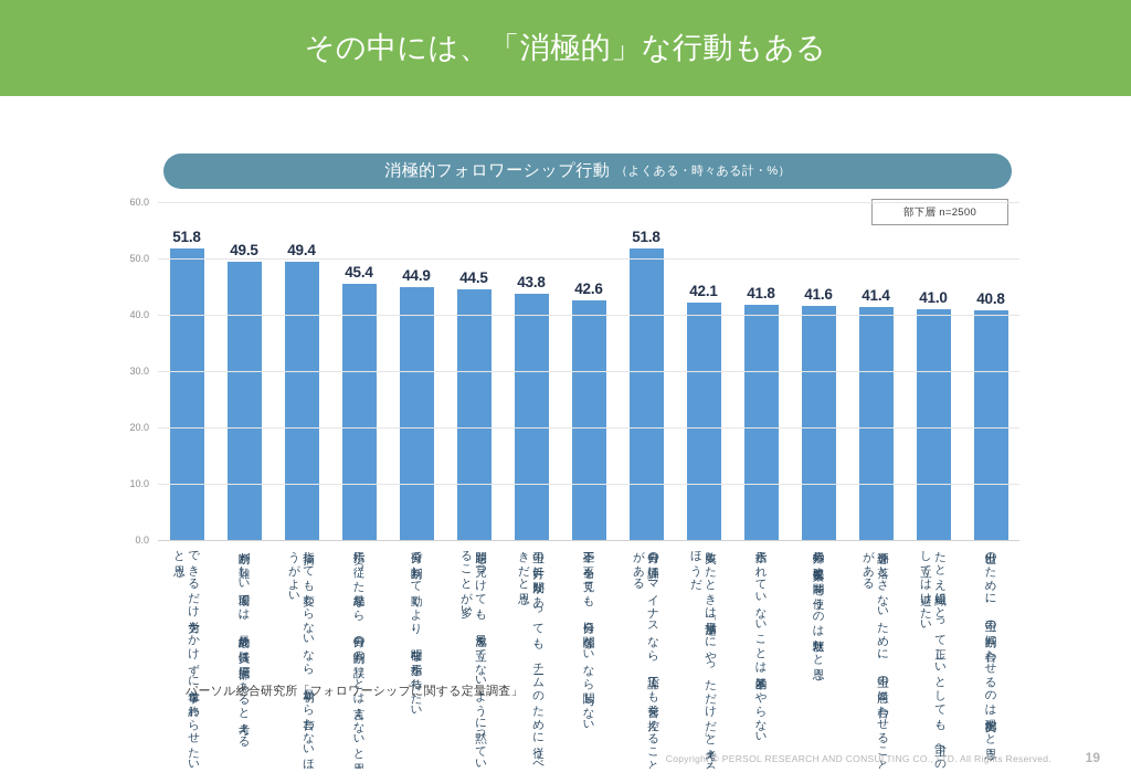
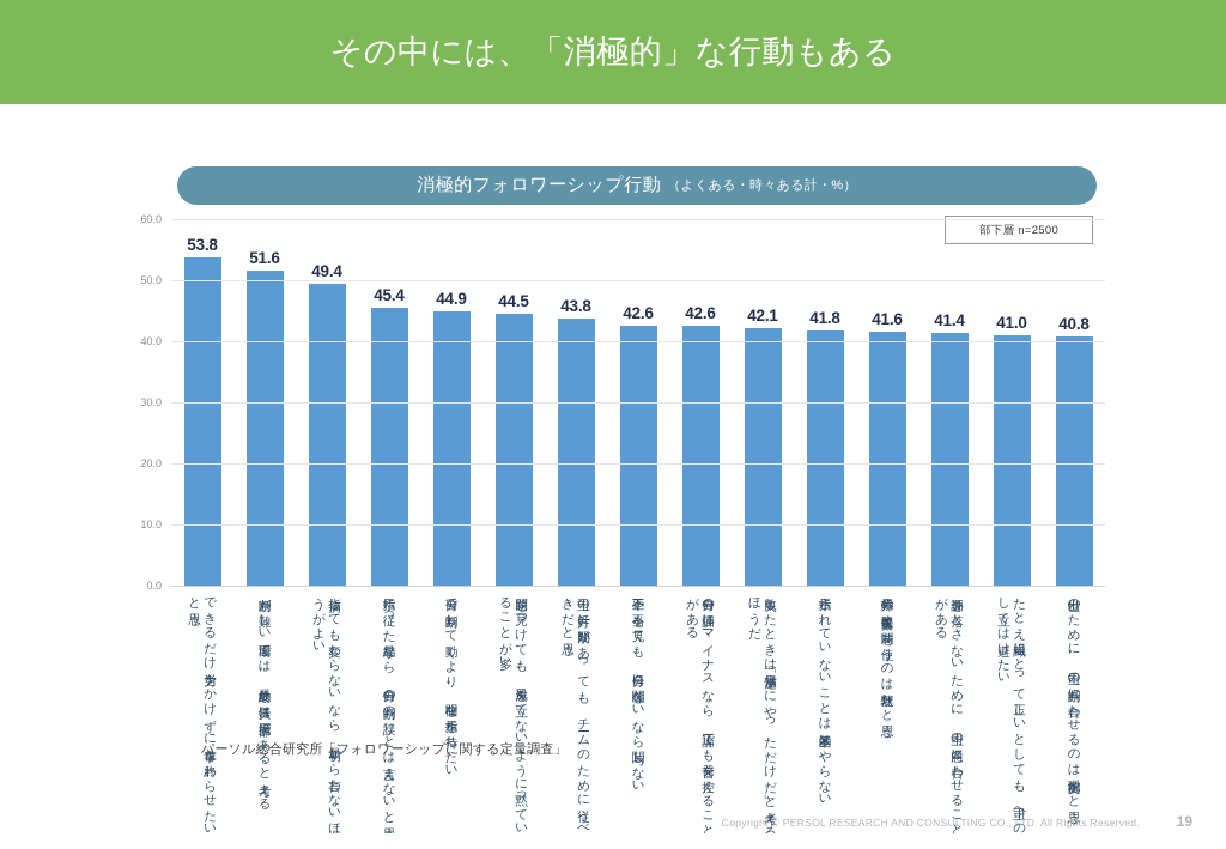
できるだけ労力をかけずに仕事を終わらせたいと思う: 51.8 -> 53.8
判断が難しい場面では、最終的な責任は上層部にあると考える: 49.5 -> 51.6
自分の評価にマイナスなら、正論でも発言を控えることがある: 51.8 -> 42.6
